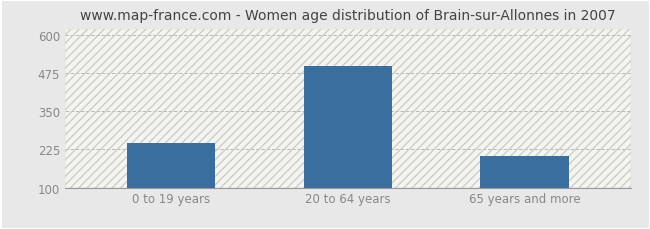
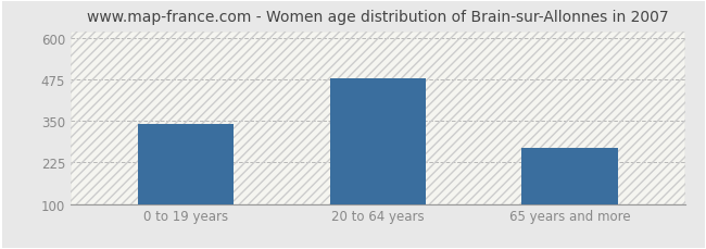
0 to 19 years: 245 -> 340
20 to 64 years: 500 -> 480
65 years and more: 205 -> 270
